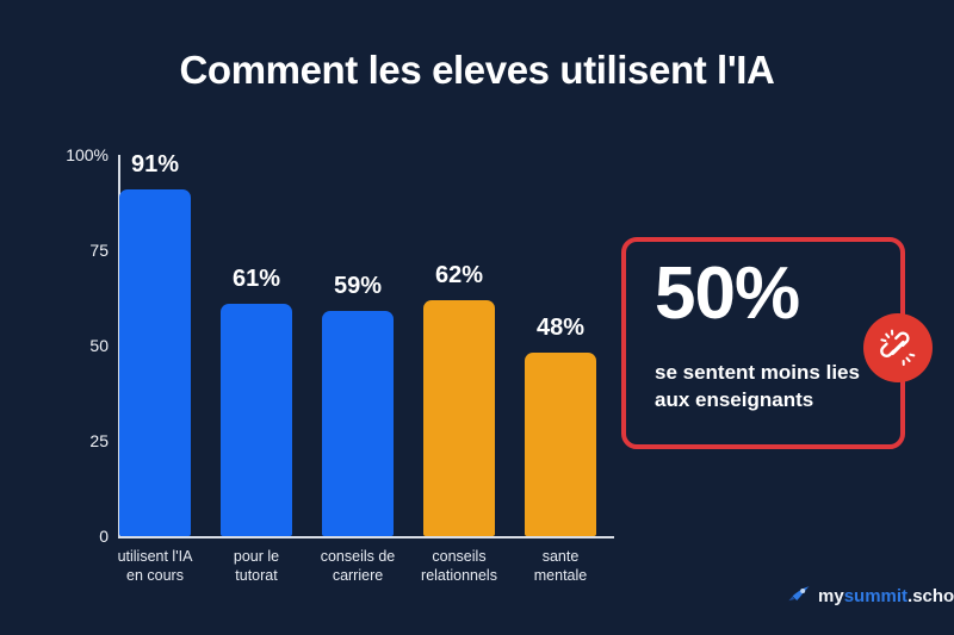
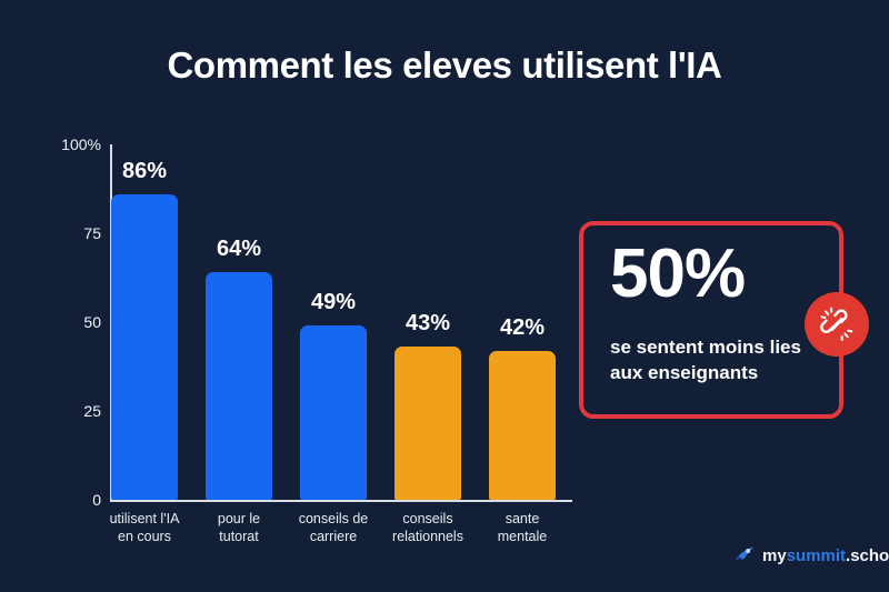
utilisent l'IA en cours: 91% -> 86%
pour le tutorat: 61% -> 64%
conseils de carriere: 59% -> 49%
conseils relationnels: 62% -> 43%
sante mentale: 48% -> 42%
